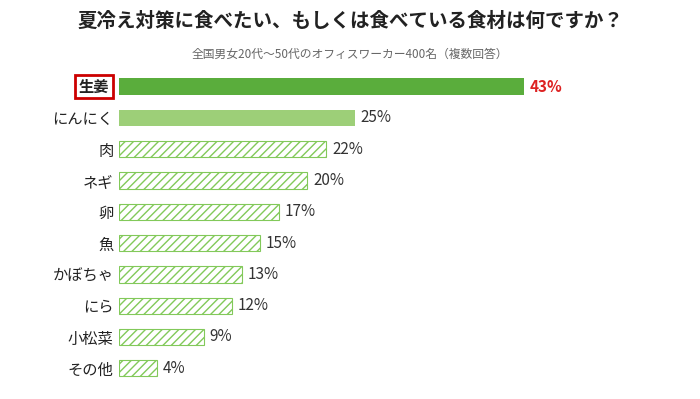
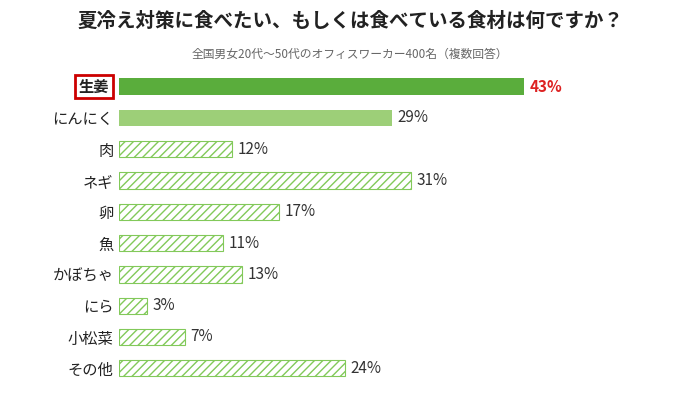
にんにく: 25% -> 29%
肉: 22% -> 12%
ネギ: 20% -> 31%
魚: 15% -> 11%
にら: 12% -> 3%
小松菜: 9% -> 7%
その他: 4% -> 24%
